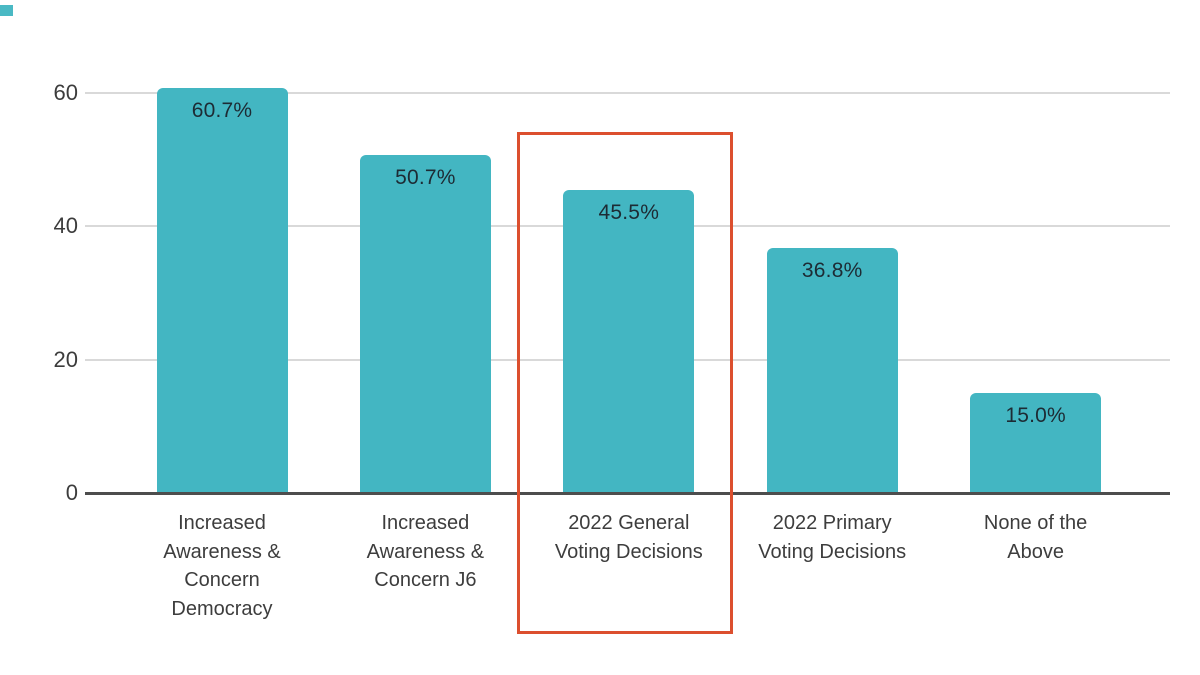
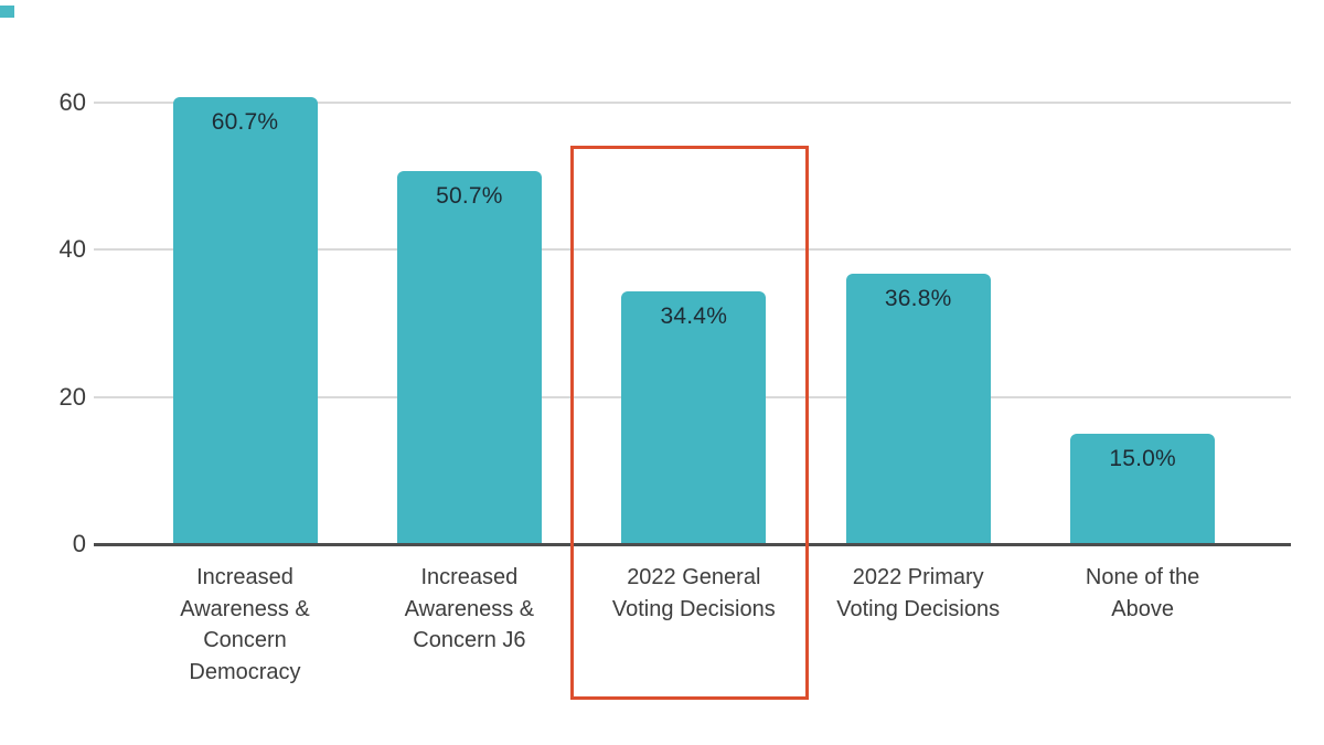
2022 General Voting Decisions: 45.5% -> 34.4%
